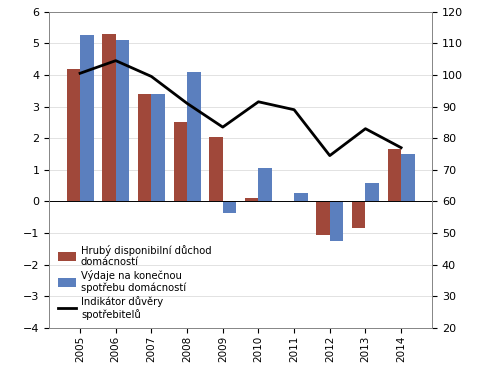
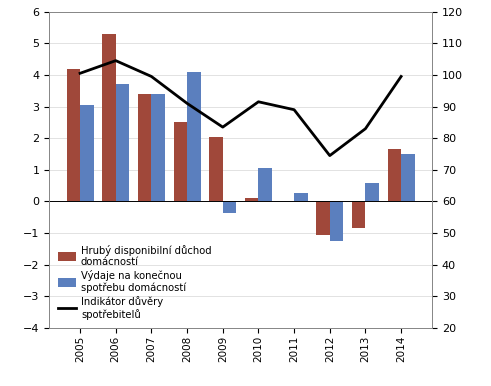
Výdaje na konečnou spotřebu domácností/2005: 5.25 -> 3.05
Výdaje na konečnou spotřebu domácností/2006: 5.10 -> 3.70
Indikátor důvěry spotřebitelů/2014: 77.0 -> 99.5
